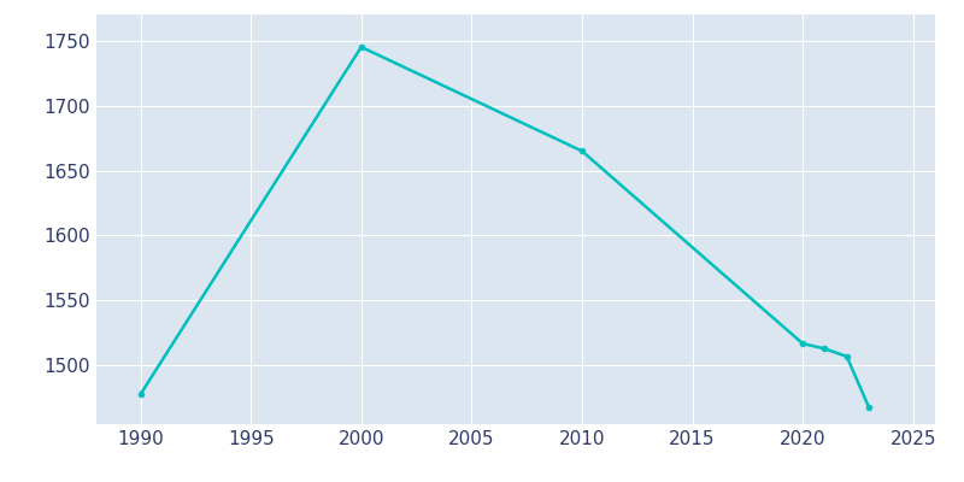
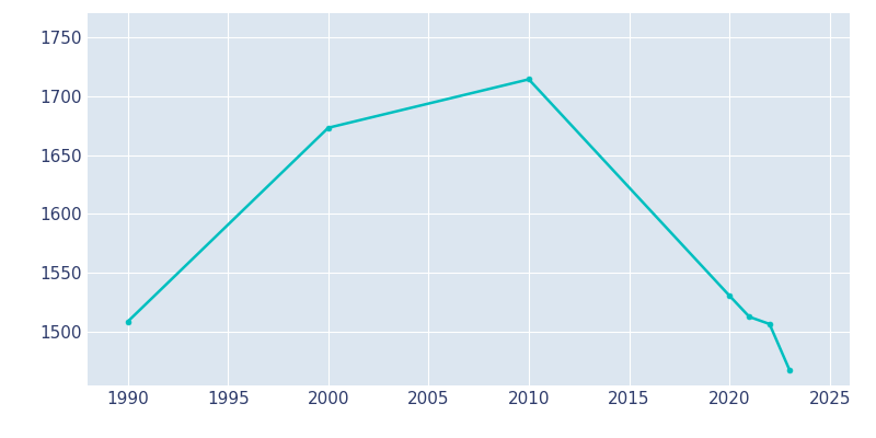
1990: 1478 -> 1509
2000: 1745 -> 1673
2010: 1665 -> 1714
2020: 1517 -> 1531
